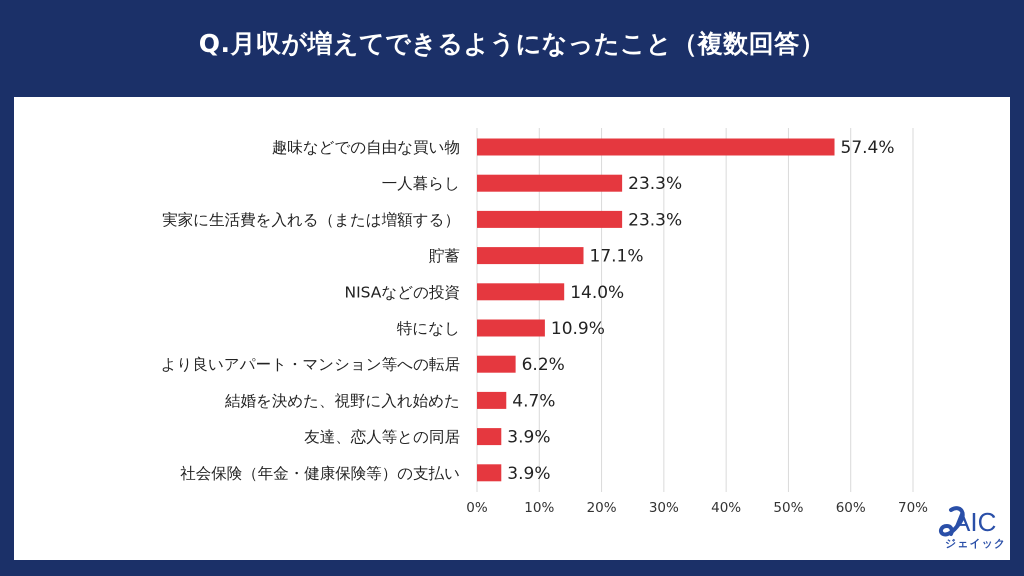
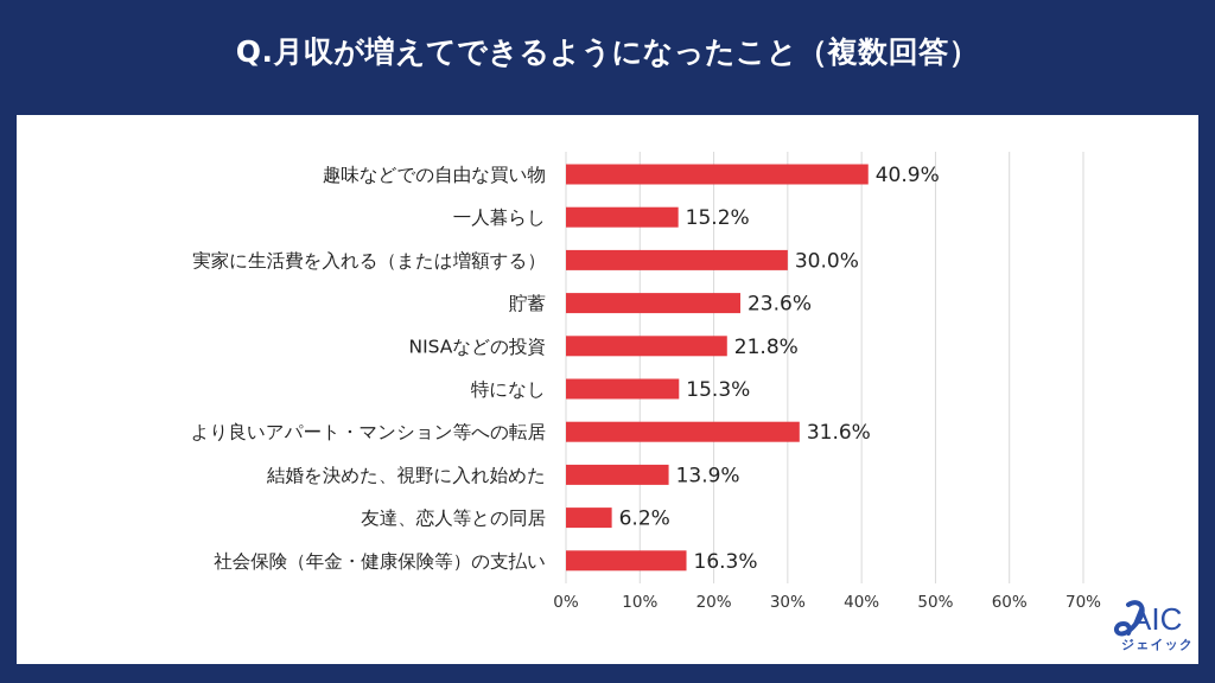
趣味などでの自由な買い物: 57.4% -> 40.9%
一人暮らし: 23.3% -> 15.2%
実家に生活費を入れる（または増額する）: 23.3% -> 30.0%
貯蓄: 17.1% -> 23.6%
NISAなどの投資: 14.0% -> 21.8%
特になし: 10.9% -> 15.3%
より良いアパート・マンション等への転居: 6.2% -> 31.6%
結婚を決めた、視野に入れ始めた: 4.7% -> 13.9%
友達、恋人等との同居: 3.9% -> 6.2%
社会保険（年金・健康保険等）の支払い: 3.9% -> 16.3%
